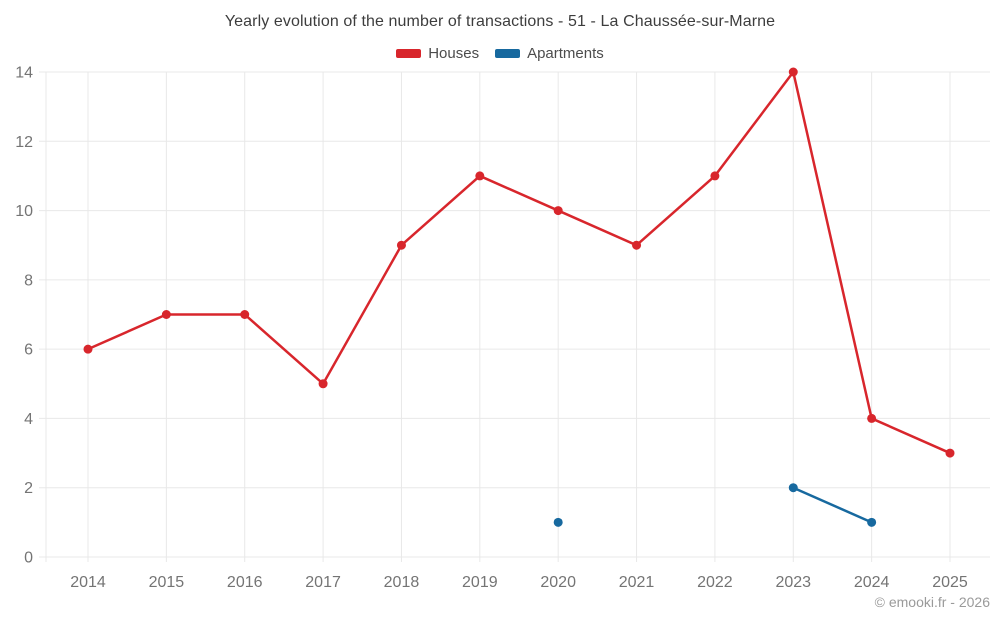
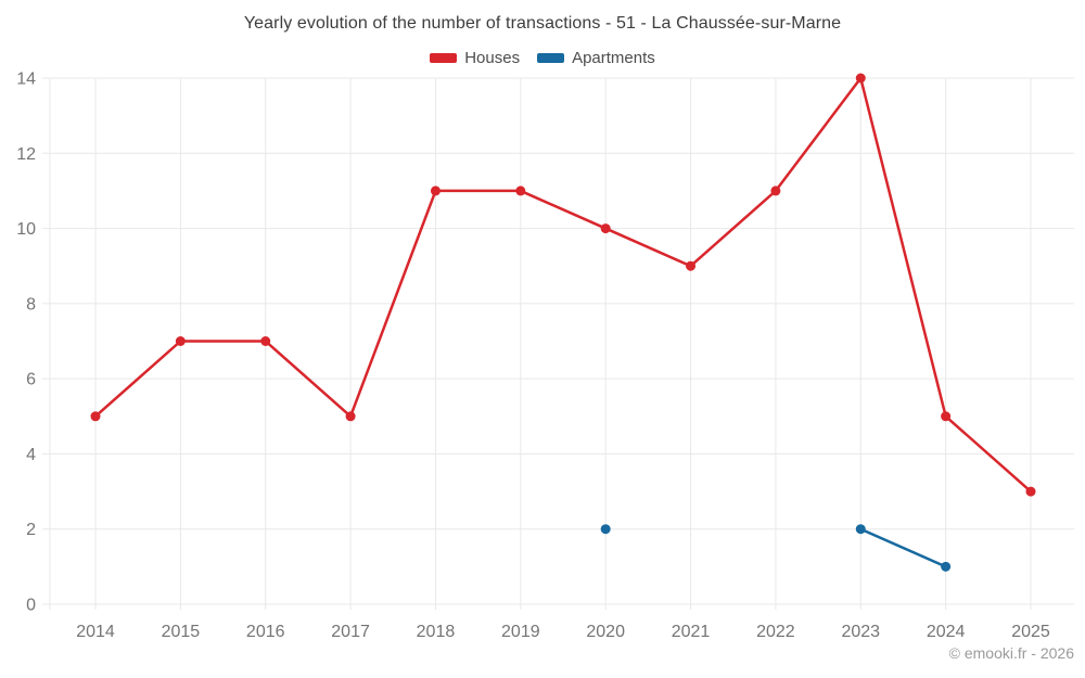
Houses/2014: 6 -> 5
Houses/2018: 9 -> 11
Apartments/2020: 1 -> 2
Houses/2024: 4 -> 5
